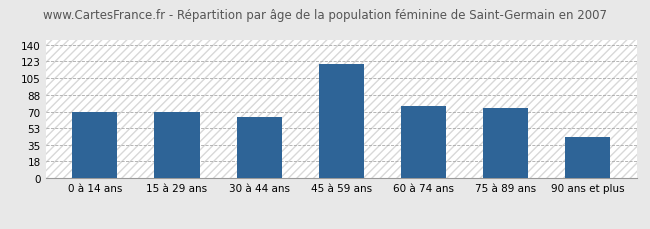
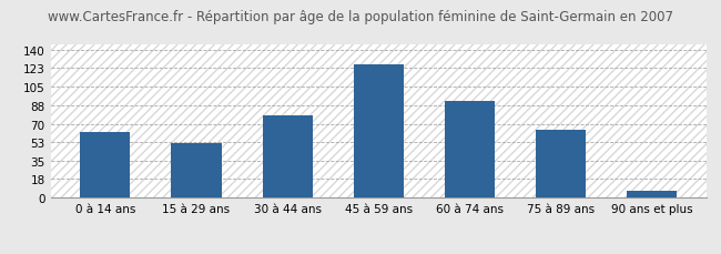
0 à 14 ans: 70 -> 62
15 à 29 ans: 70 -> 52
30 à 44 ans: 64 -> 78
45 à 59 ans: 120 -> 126
60 à 74 ans: 76 -> 92
75 à 89 ans: 74 -> 65
90 ans et plus: 44 -> 7
